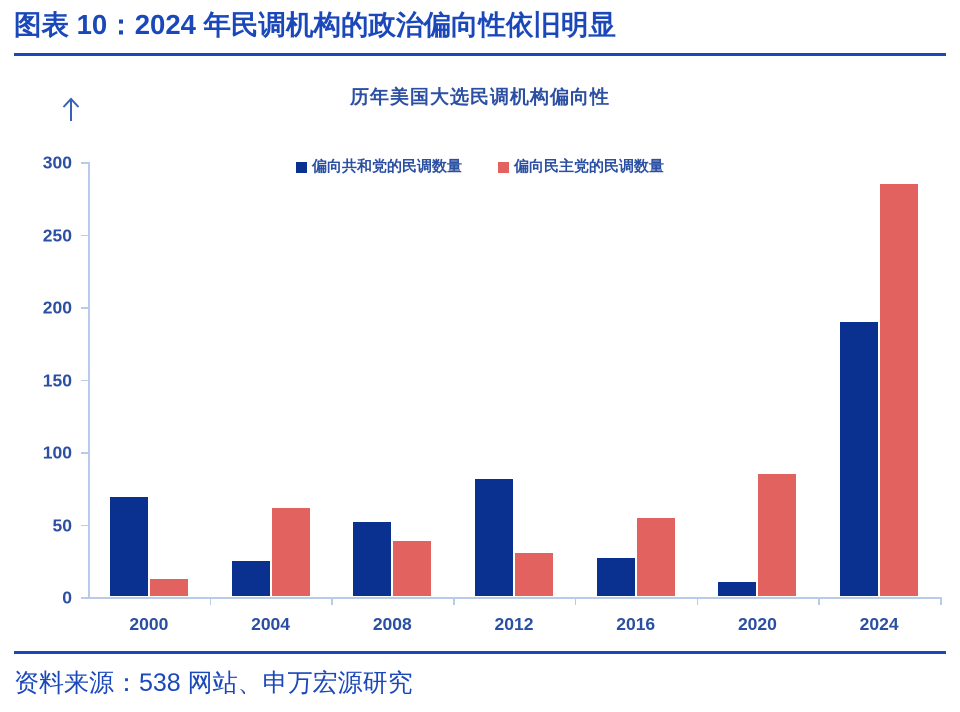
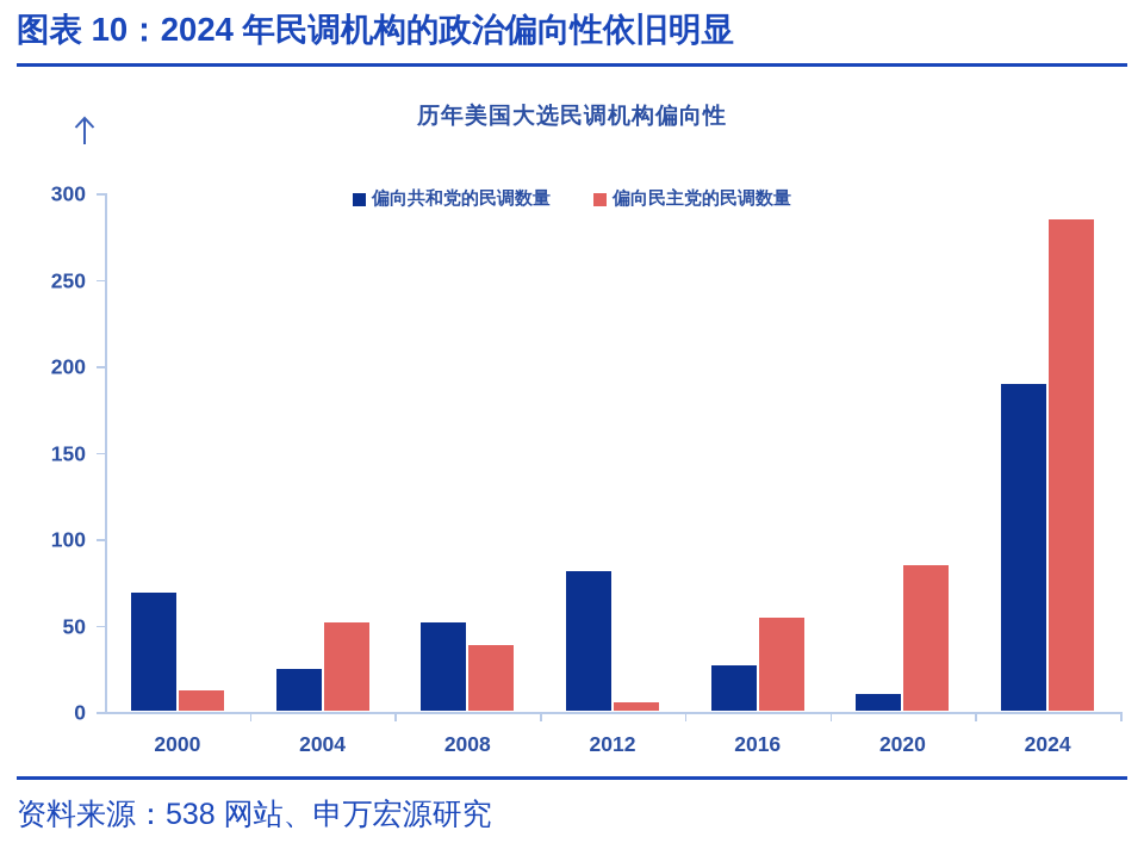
偏向民主党的民调数量/2004: 61 -> 51
偏向民主党的民调数量/2012: 30 -> 5
